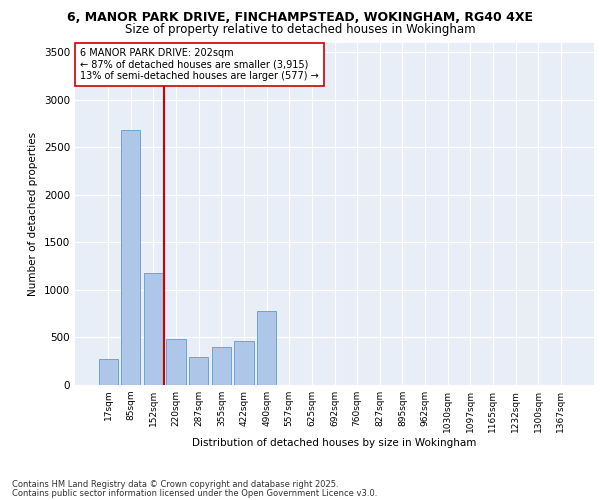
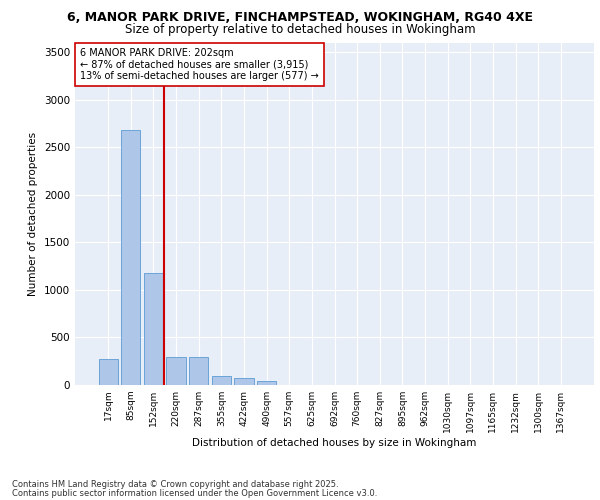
220sqm: 480 -> 300
355sqm: 400 -> 100
422sqm: 460 -> 80
490sqm: 780 -> 40
